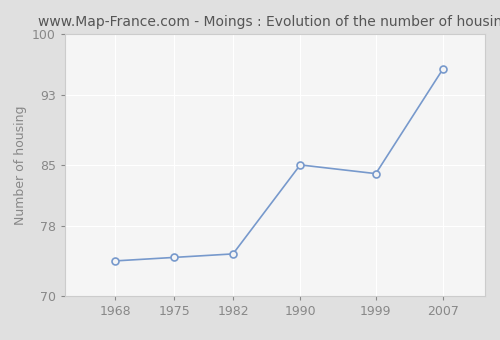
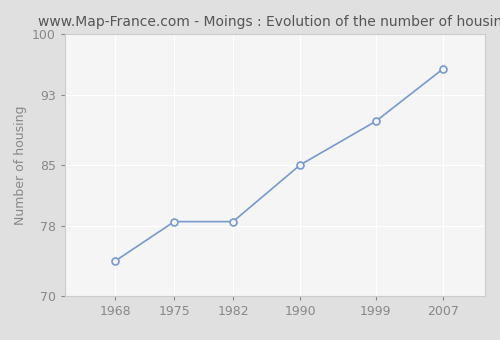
1975: 74.4 -> 78.5
1982: 74.8 -> 78.5
1999: 84.0 -> 90.0
